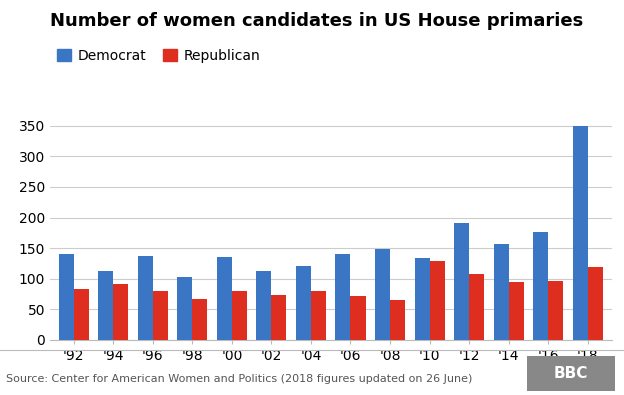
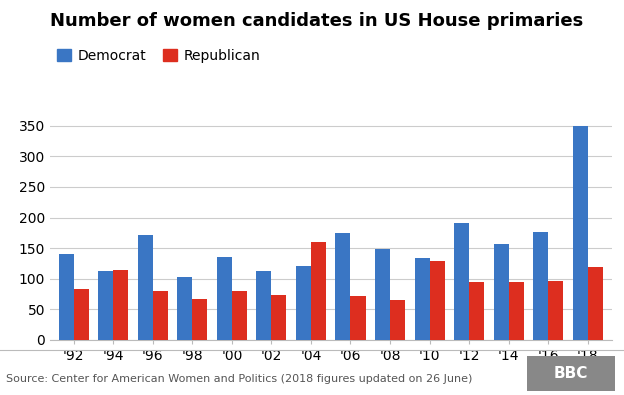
Republican/'94: 91 -> 114
Democrat/'96: 137 -> 172
Republican/'04: 79 -> 160
Democrat/'06: 141 -> 174
Republican/'12: 107 -> 94
